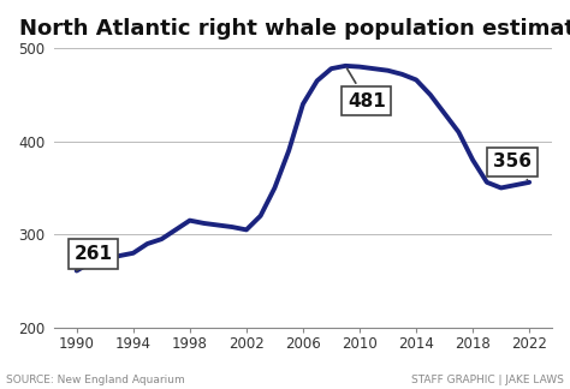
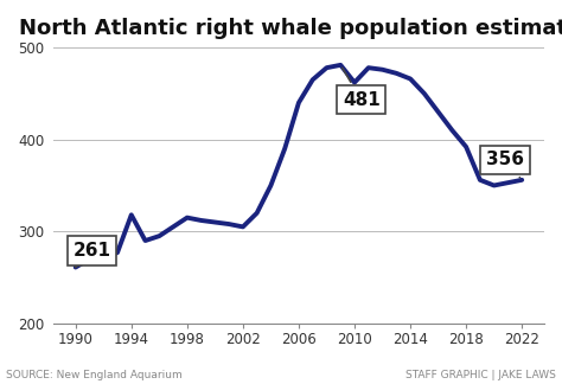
1994: 280 -> 318
2010: 480 -> 462
2018: 380 -> 392
